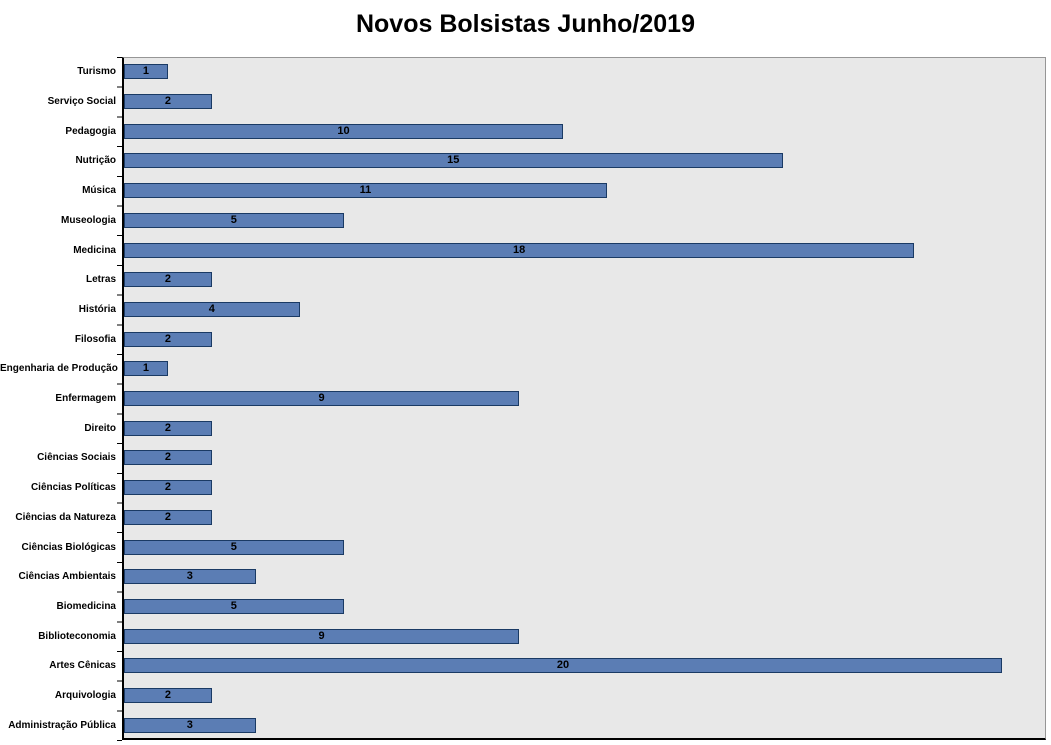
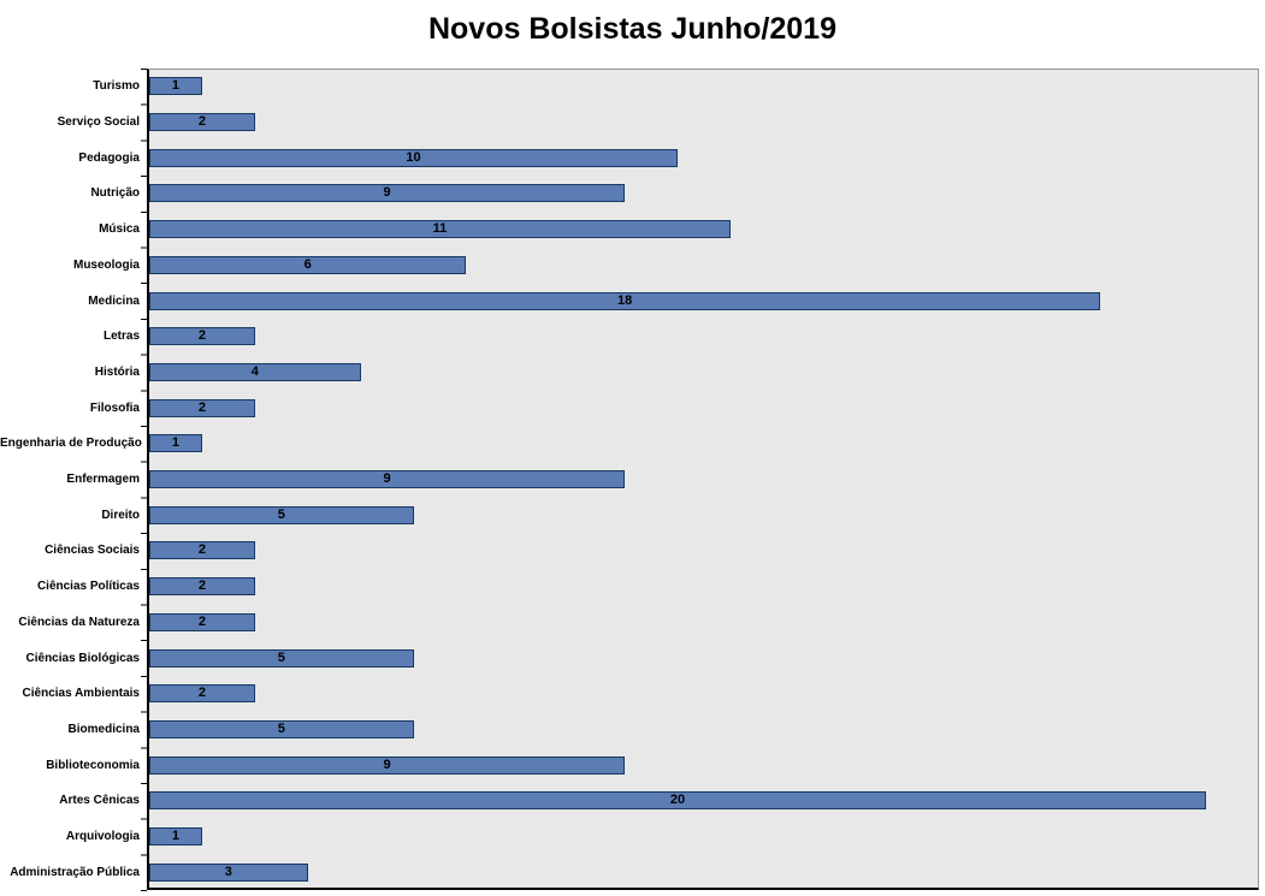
Nutrição: 15 -> 9
Museologia: 5 -> 6
Direito: 2 -> 5
Ciências Ambientais: 3 -> 2
Arquivologia: 2 -> 1
